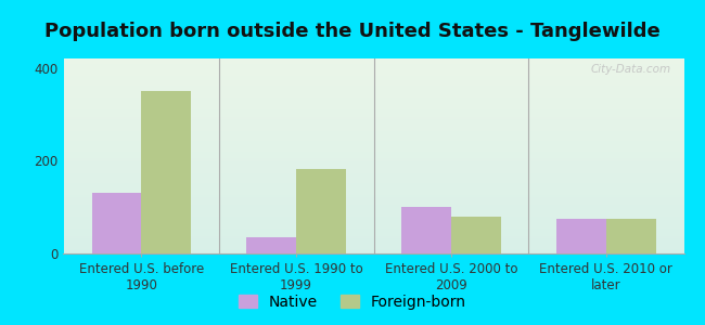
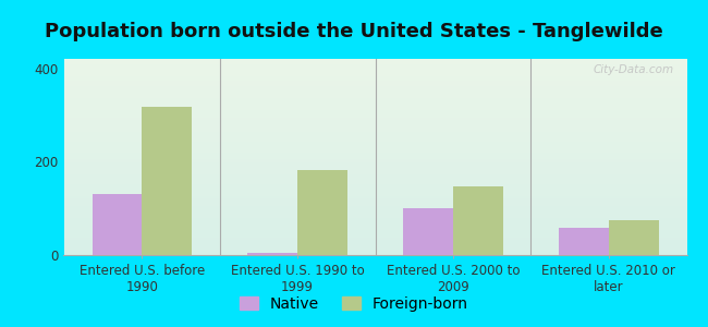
Foreign-born/Entered U.S. before 1990: 350 -> 318
Native/Entered U.S. 1990 to 1999: 35 -> 5
Foreign-born/Entered U.S. 2000 to 2009: 80 -> 148
Native/Entered U.S. 2010 or later: 75 -> 58
